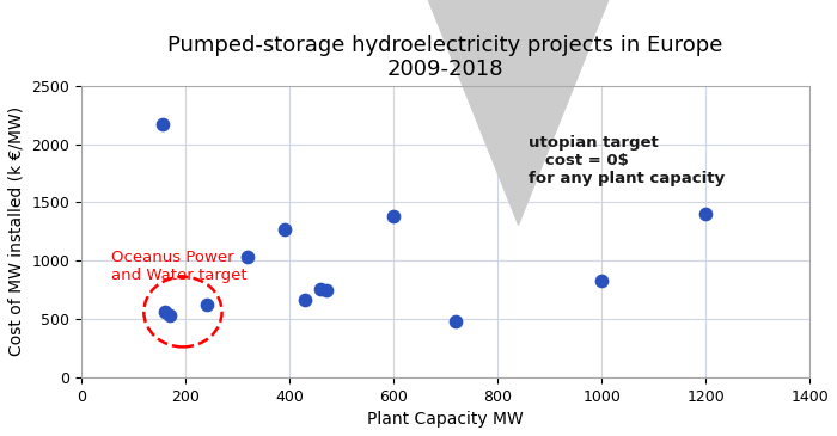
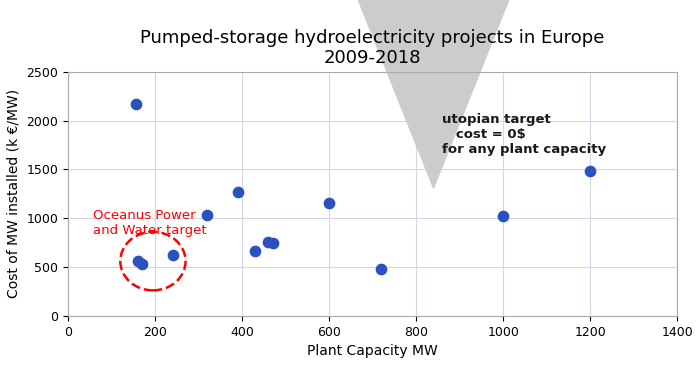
600: 1380 -> 1160
1000: 830 -> 1020
1200: 1400 -> 1480
